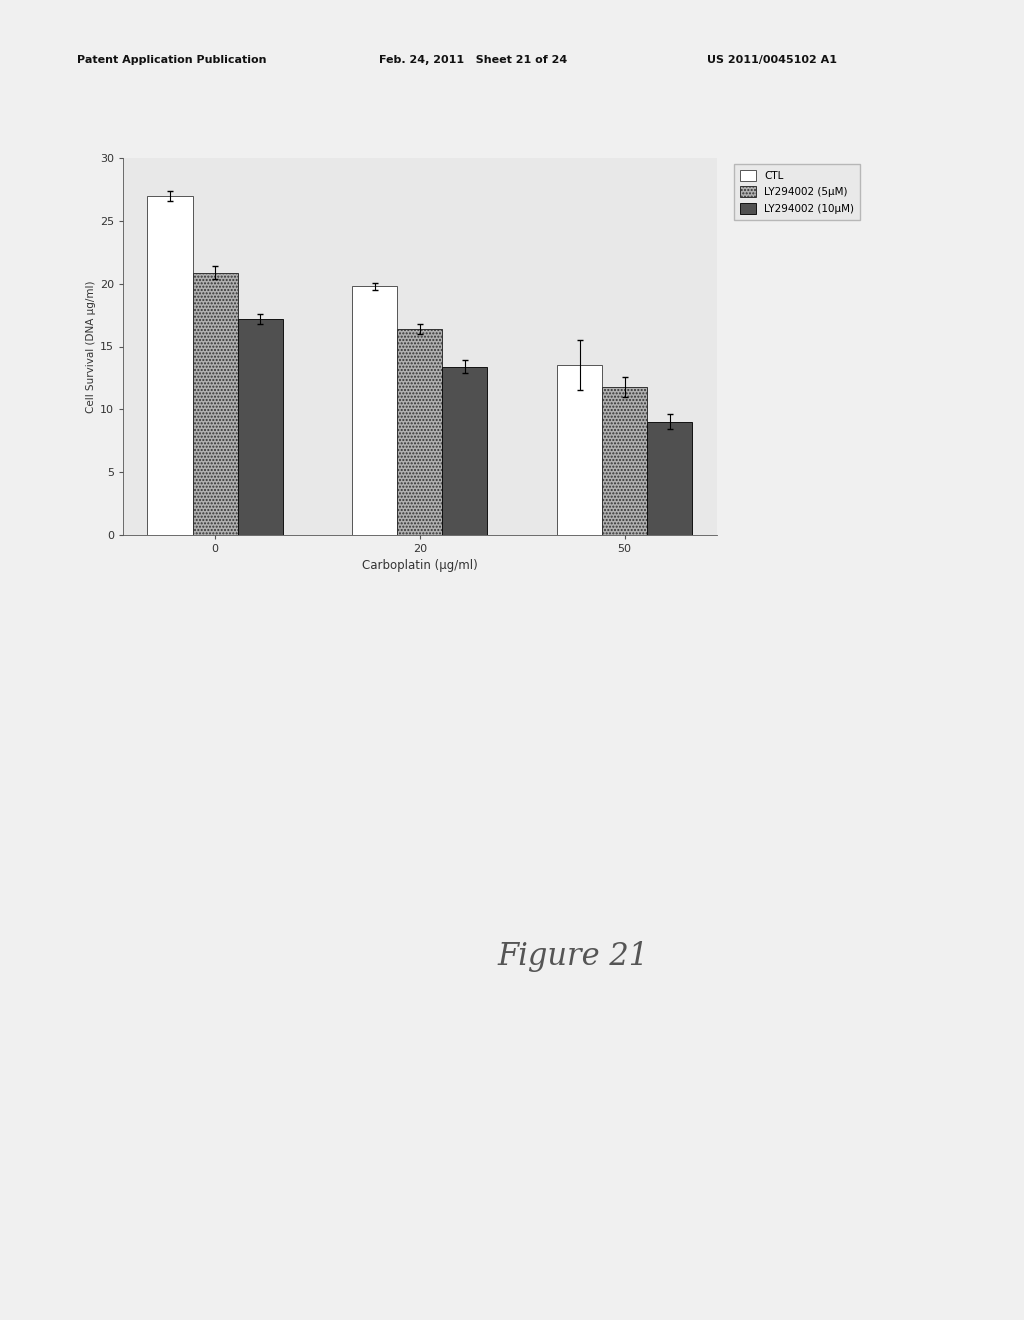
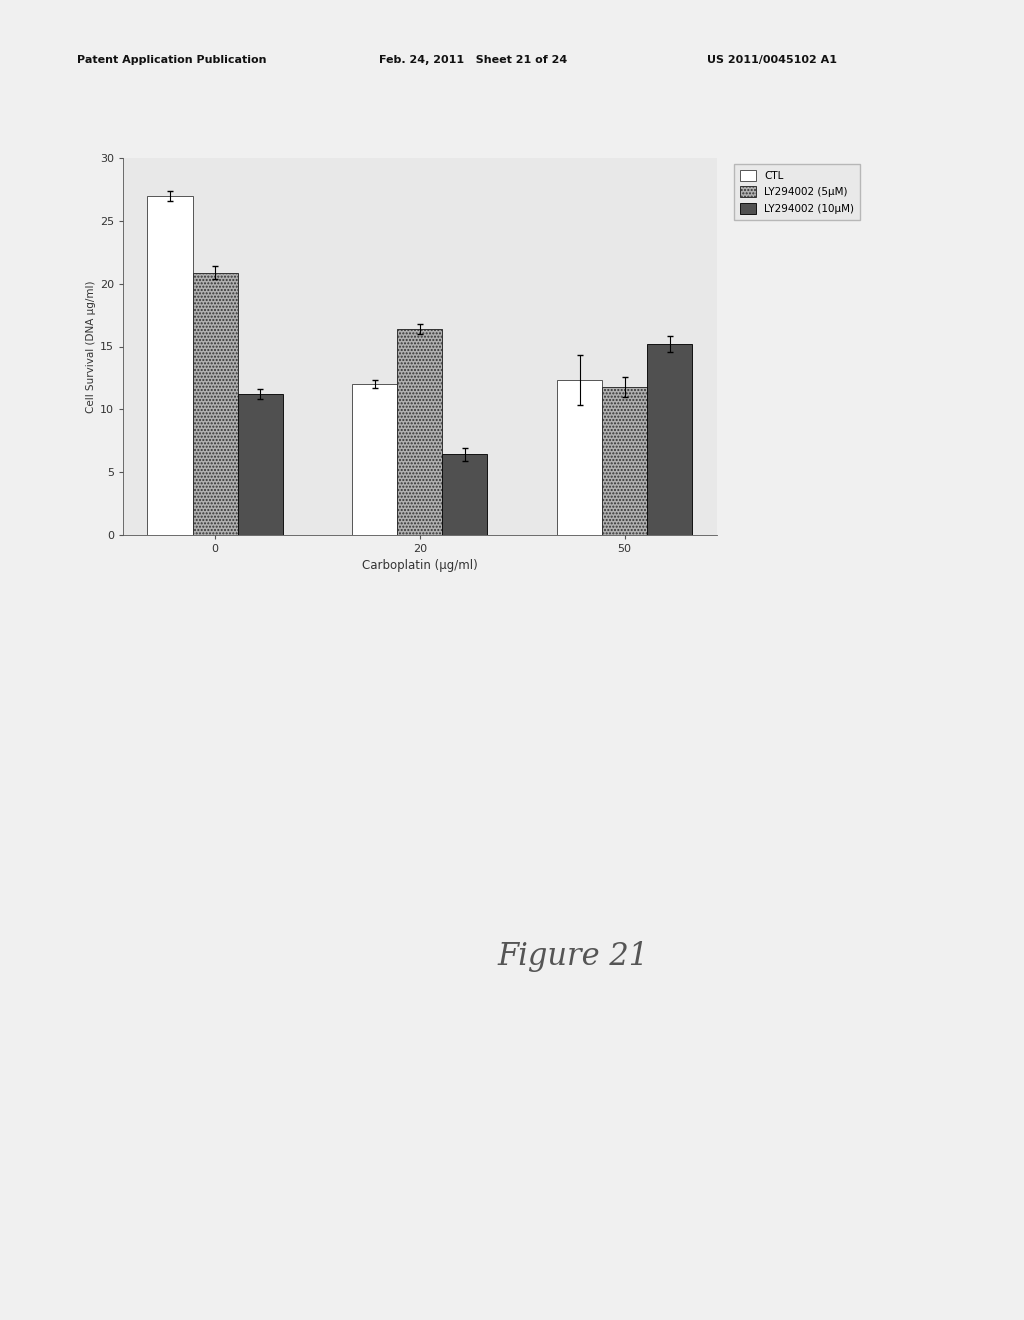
LY294002 (10μM)/0: 17.2 -> 11.2
CTL/20: 19.8 -> 12.0
LY294002 (10μM)/20: 13.4 -> 6.4
CTL/50: 13.5 -> 12.3
LY294002 (10μM)/50: 9.0 -> 15.2
